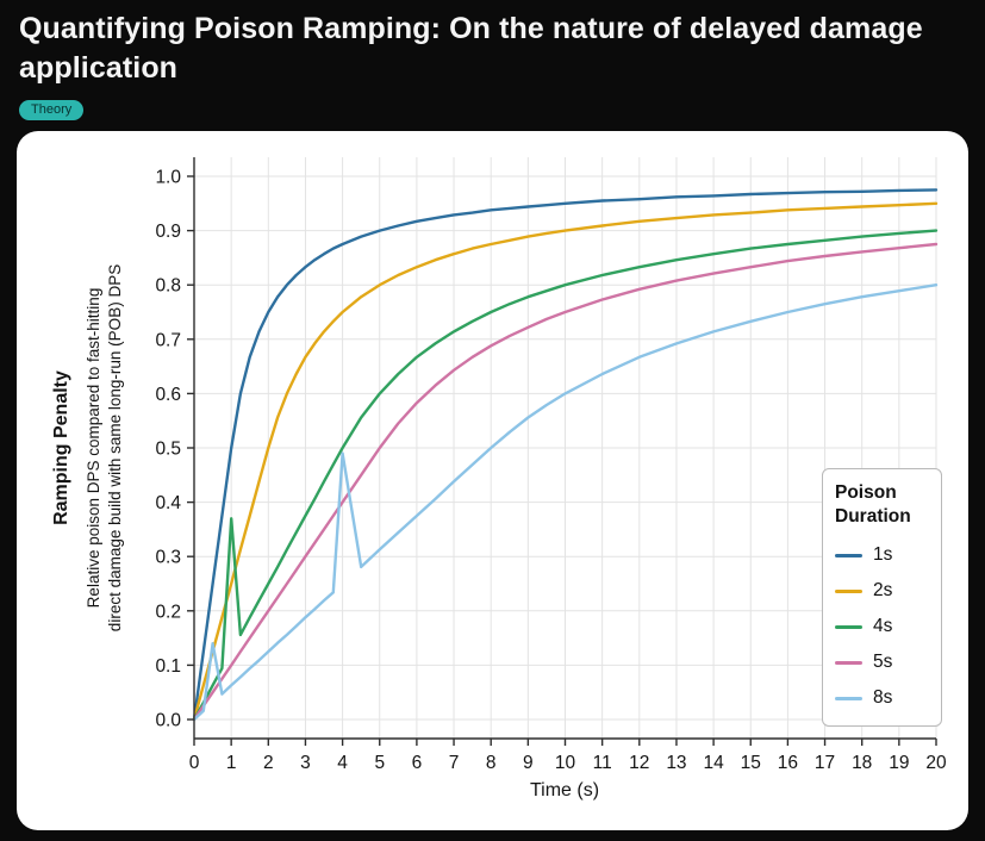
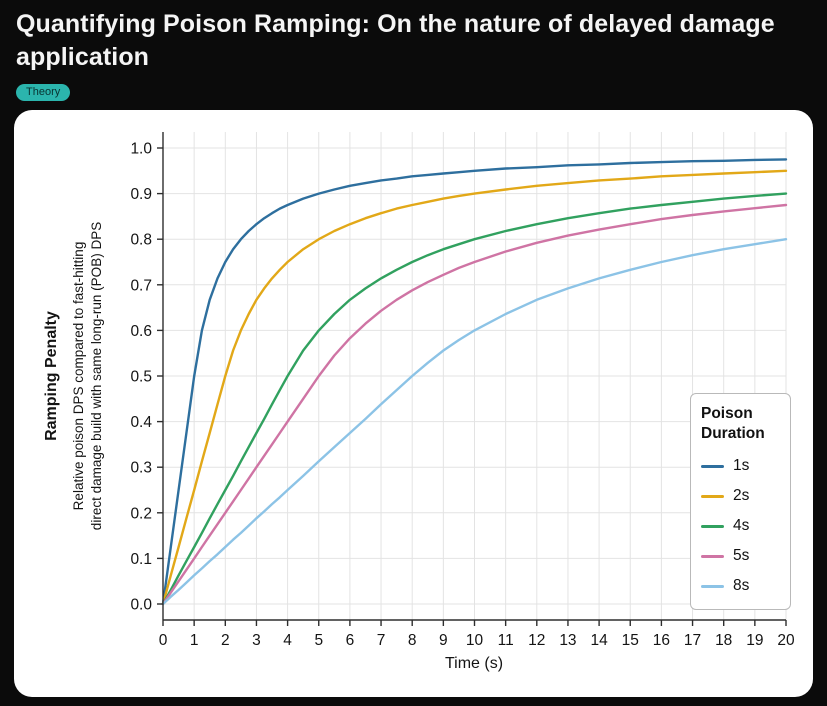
8s/0.5: 0.14 -> 0.03
4s/1: 0.37 -> 0.12
8s/4: 0.49 -> 0.25
